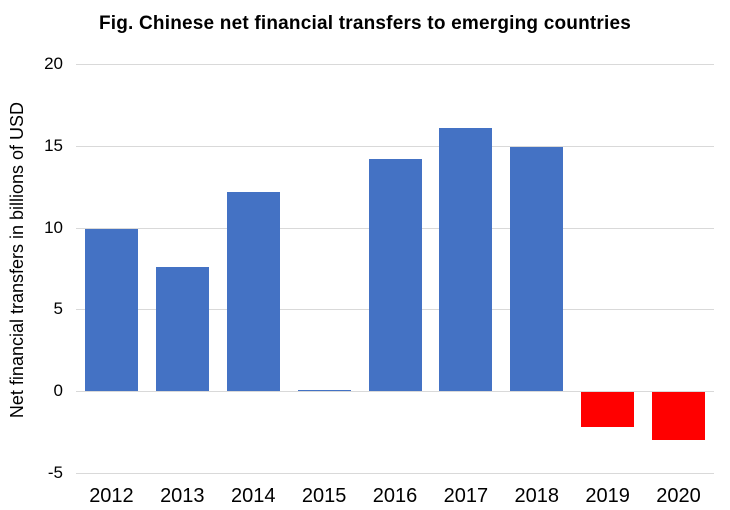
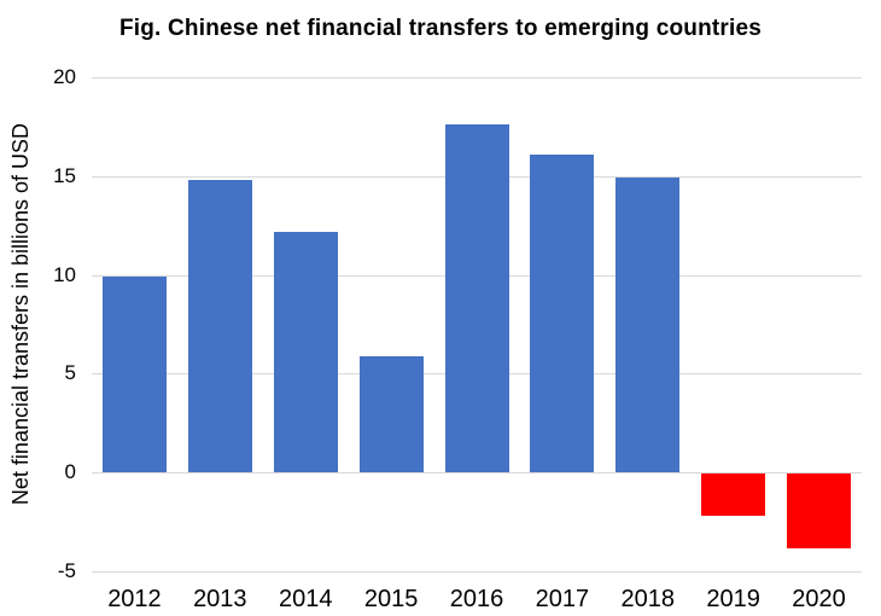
2013: 7.6 -> 14.8
2015: 0.1 -> 5.9
2016: 14.2 -> 17.6
2020: -2.9 -> -3.8
